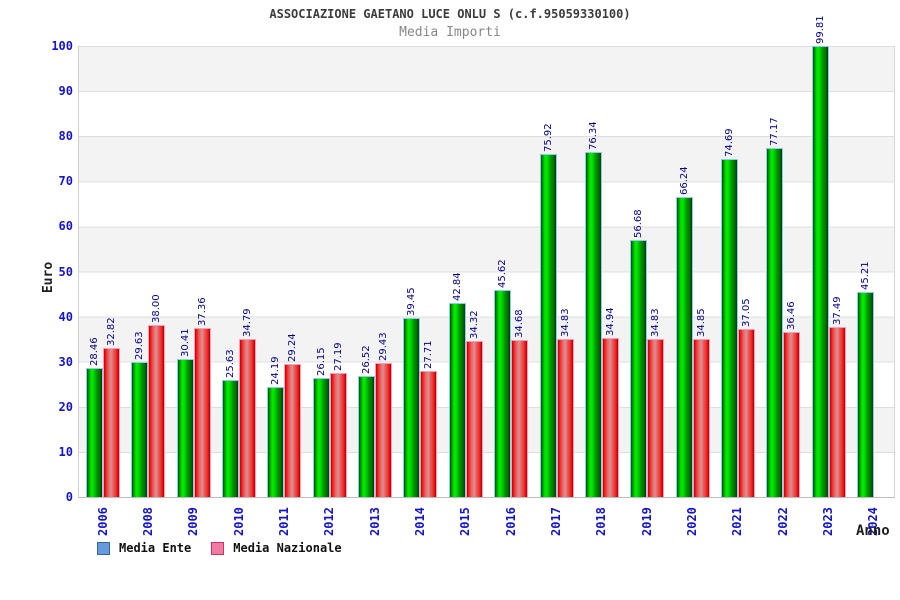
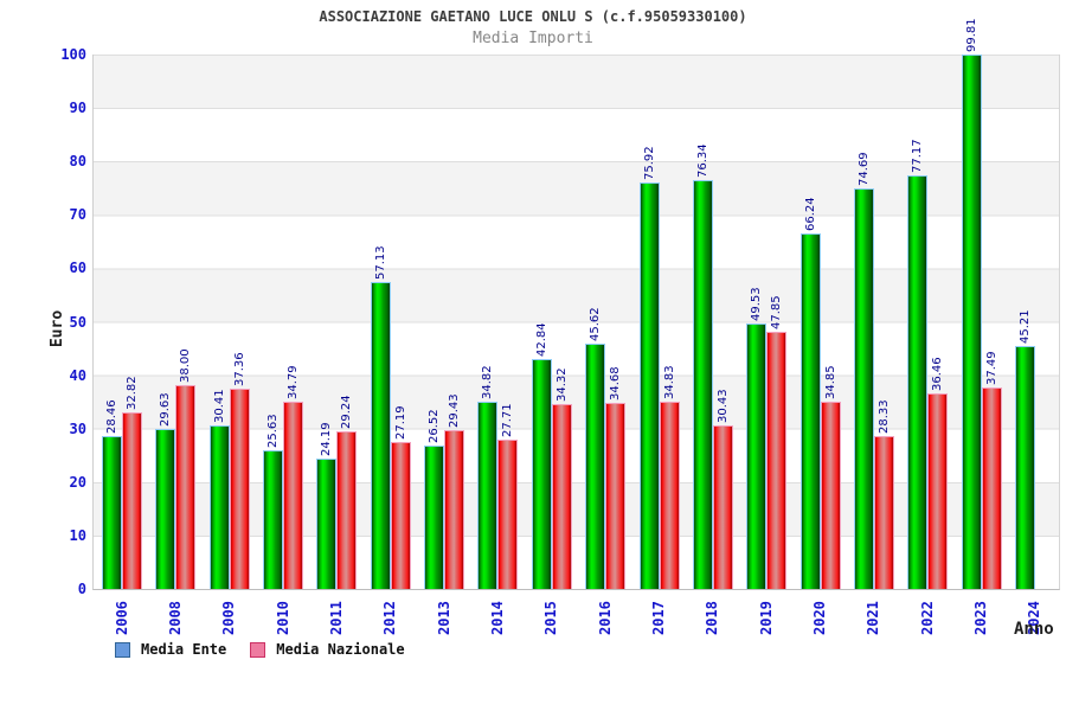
Media Ente/2012: 26.15 -> 57.13
Media Ente/2014: 39.45 -> 34.82
Media Nazionale/2018: 34.94 -> 30.43
Media Ente/2019: 56.68 -> 49.53
Media Nazionale/2019: 34.83 -> 47.85
Media Nazionale/2021: 37.05 -> 28.33
